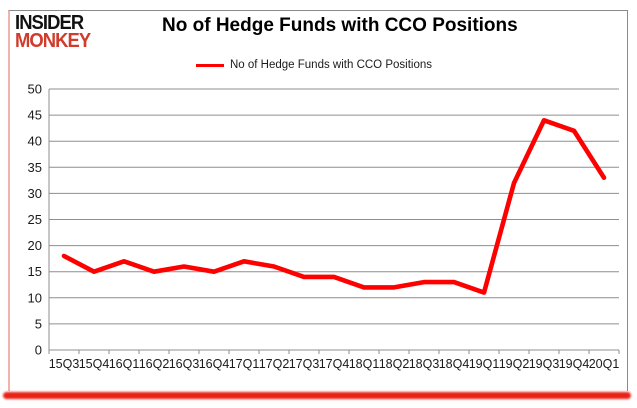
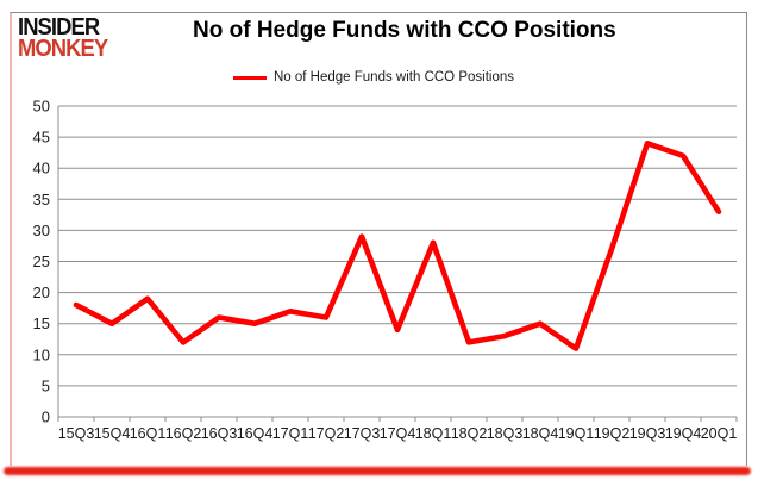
16Q1: 17 -> 19
16Q2: 15 -> 12
17Q3: 14 -> 29
18Q1: 12 -> 28
18Q4: 13 -> 15
19Q2: 32 -> 27
